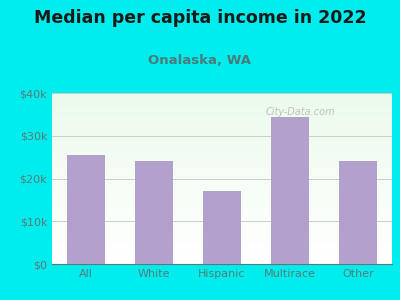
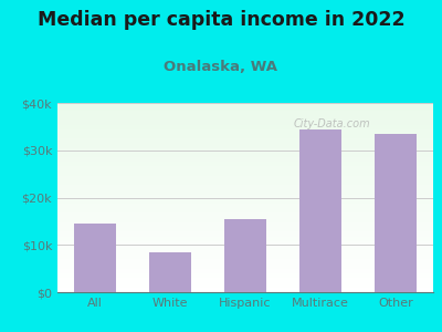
All: $25.5k -> $14.5k
White: $24.2k -> $8.5k
Hispanic: $17.0k -> $15.5k
Other: $24.0k -> $33.5k
